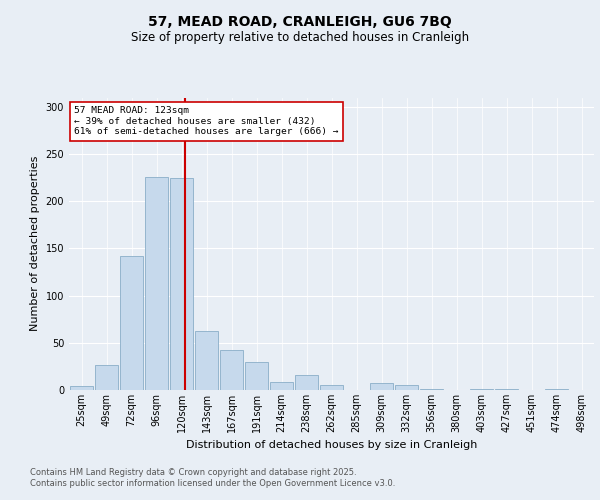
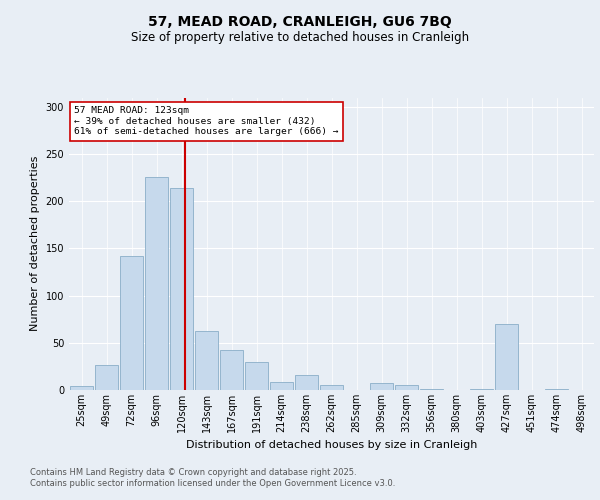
120sqm: 225 -> 214
427sqm: 1 -> 70
